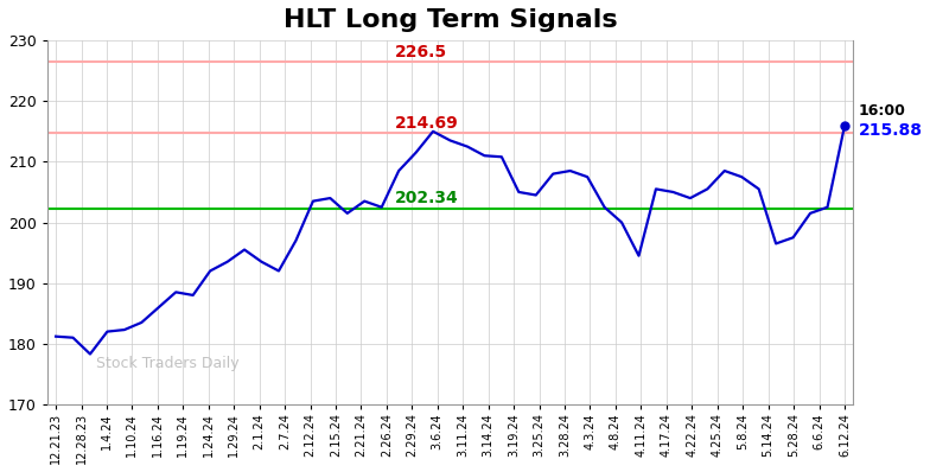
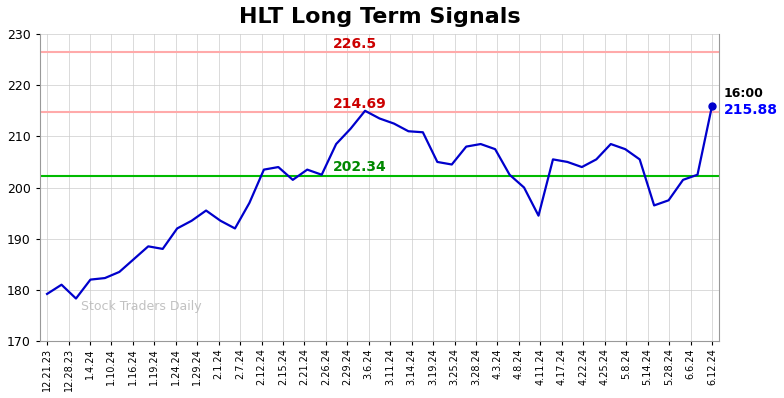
12.21.23: 181.2 -> 179.2
